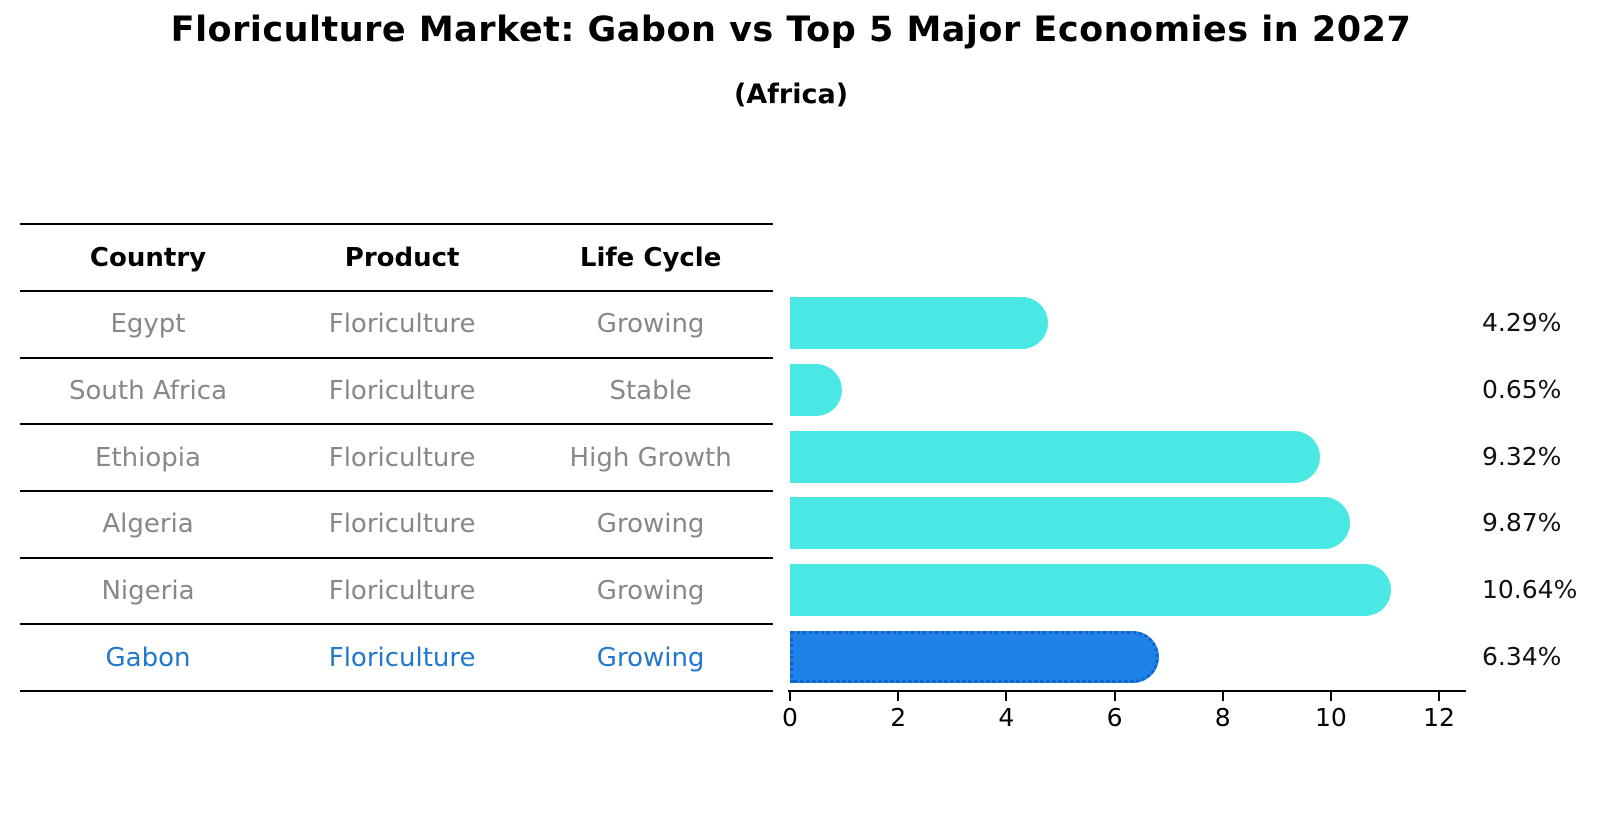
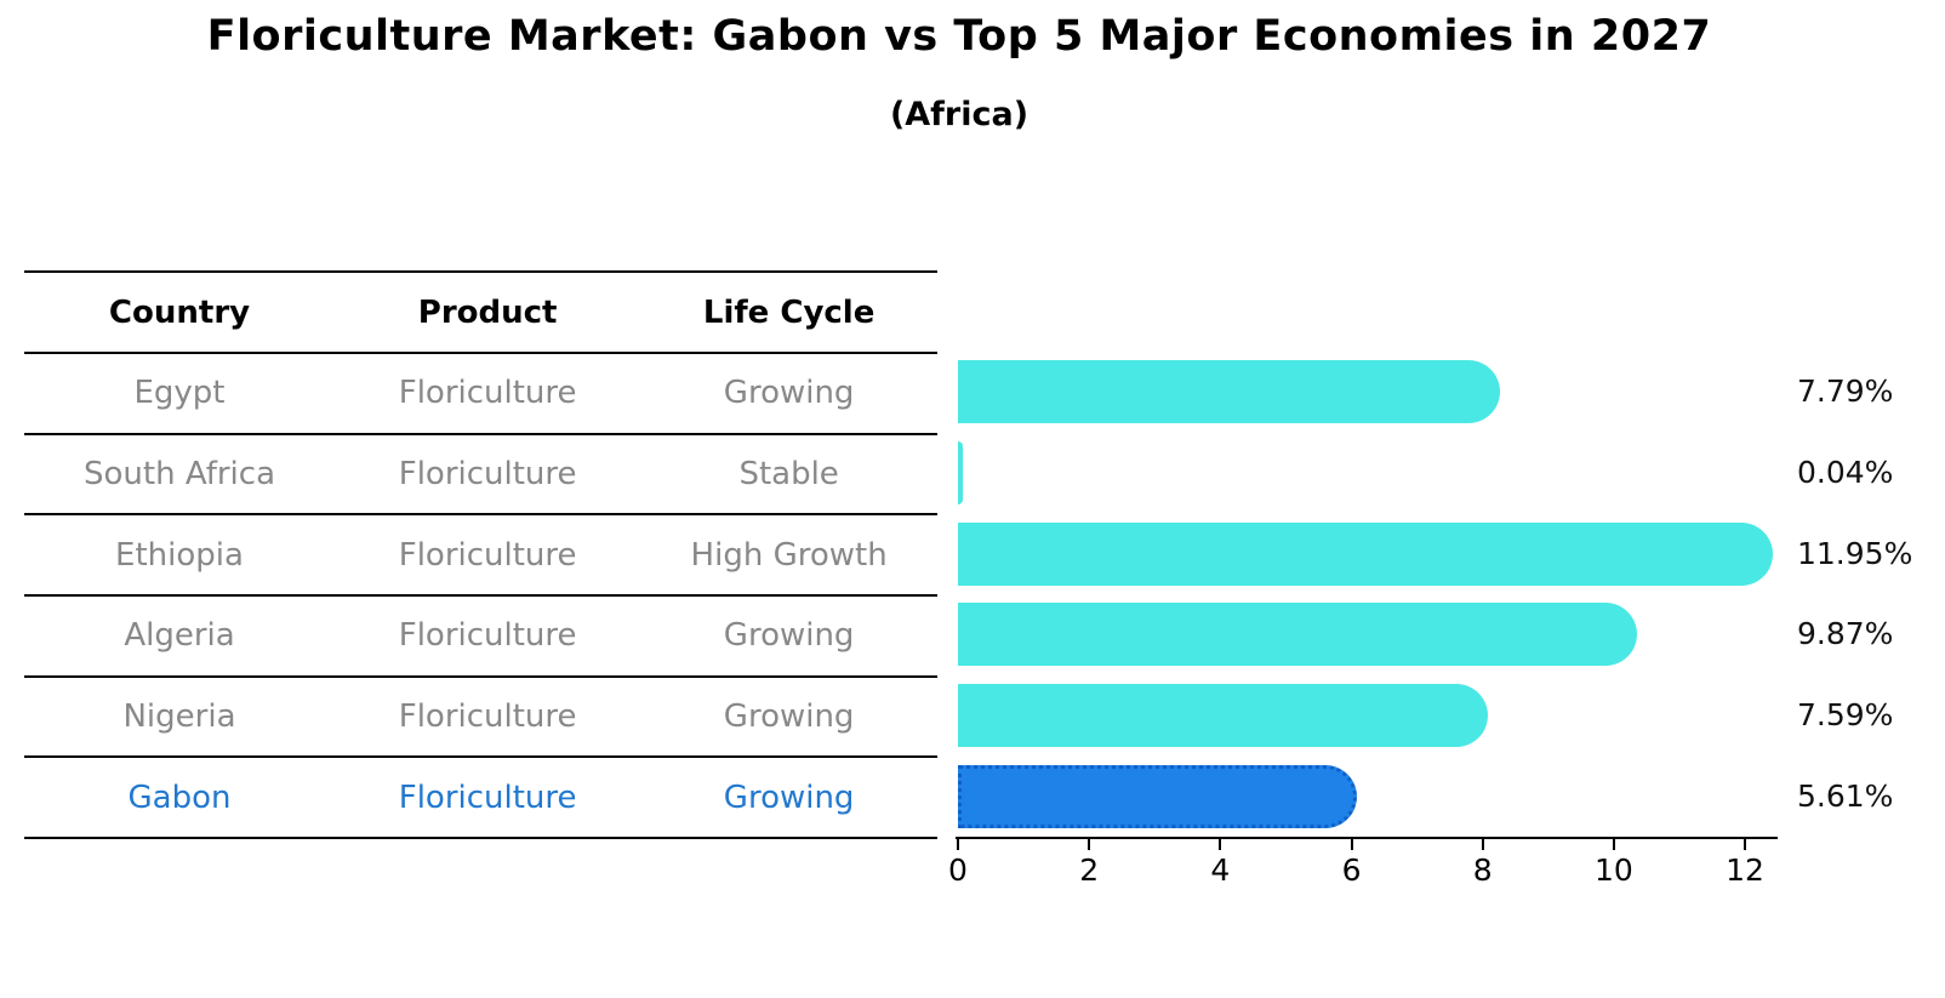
Egypt: 4.29% -> 7.79%
South Africa: 0.65% -> 0.04%
Ethiopia: 9.32% -> 11.95%
Nigeria: 10.64% -> 7.59%
Gabon: 6.34% -> 5.61%
